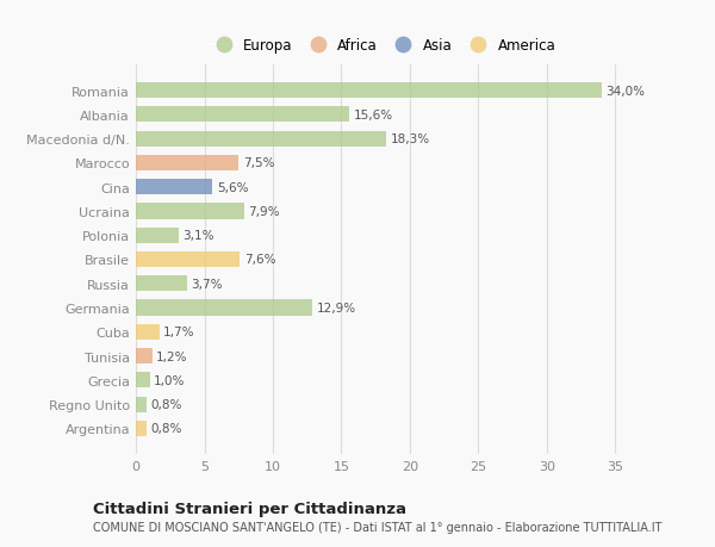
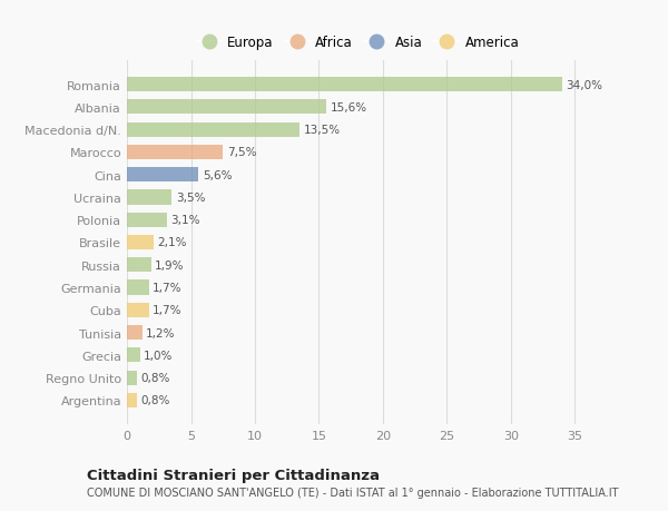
Macedonia d/N.: 18,3% -> 13,5%
Ucraina: 7,9% -> 3,5%
Brasile: 7,6% -> 2,1%
Russia: 3,7% -> 1,9%
Germania: 12,9% -> 1,7%
